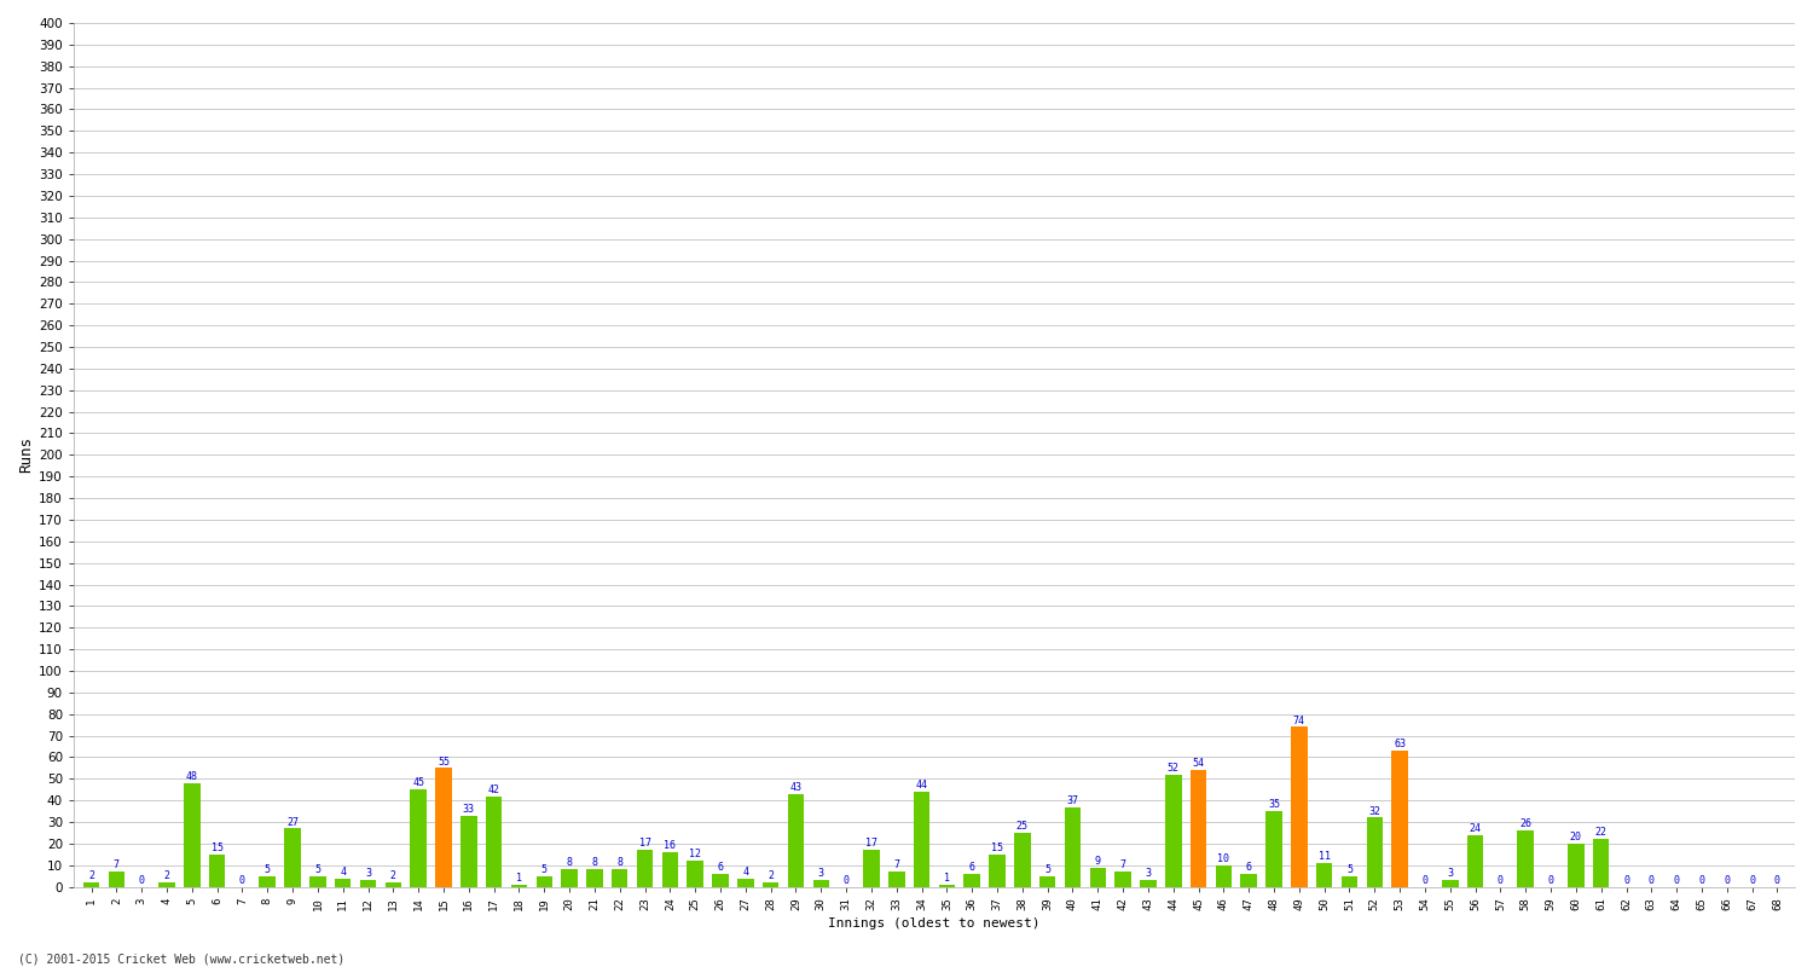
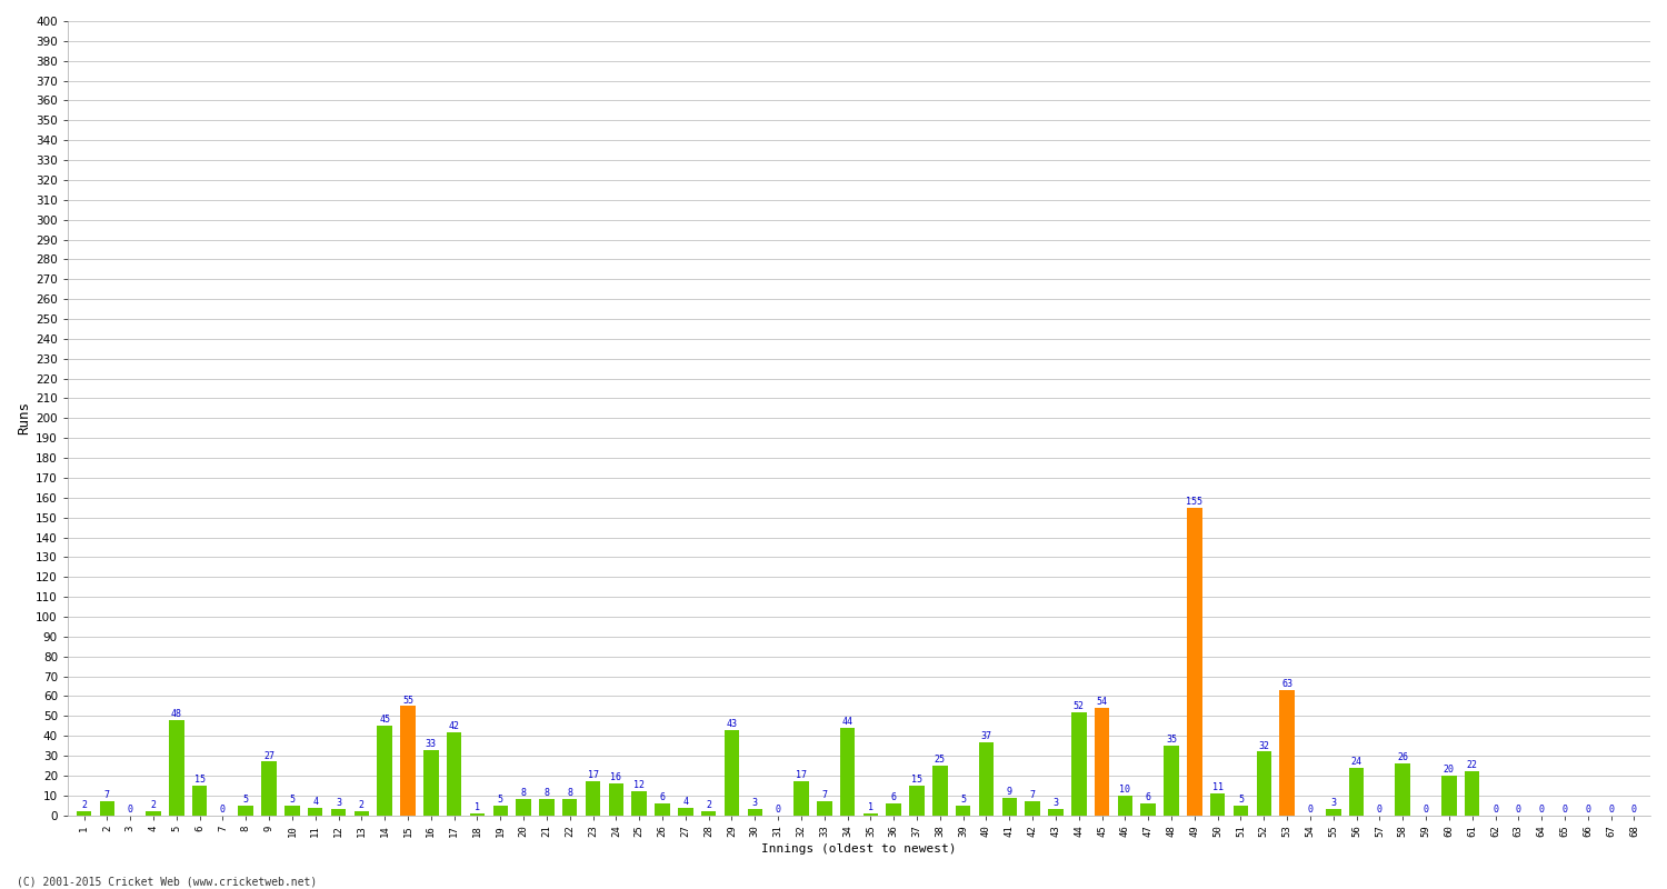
49: 74 -> 155
